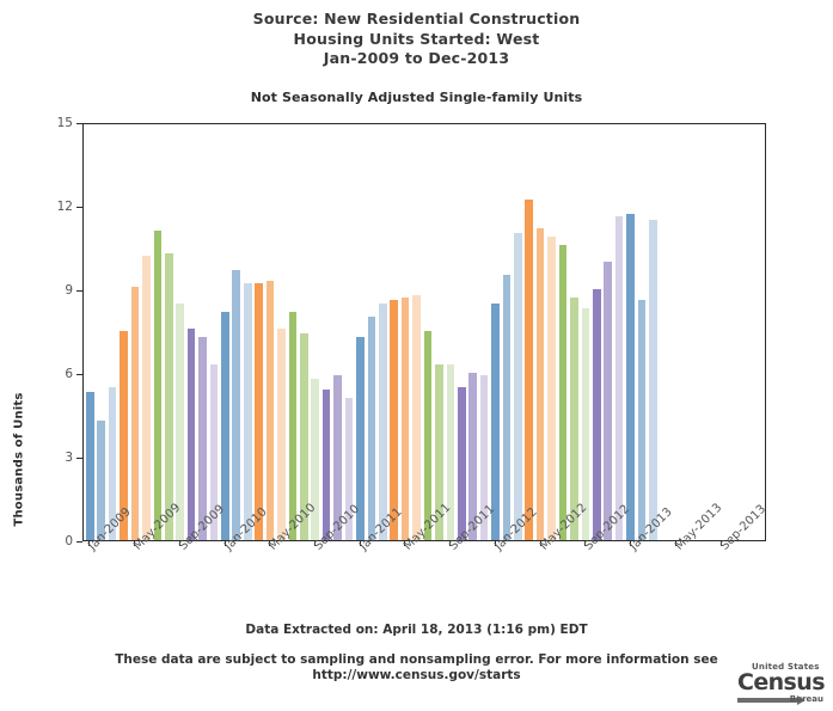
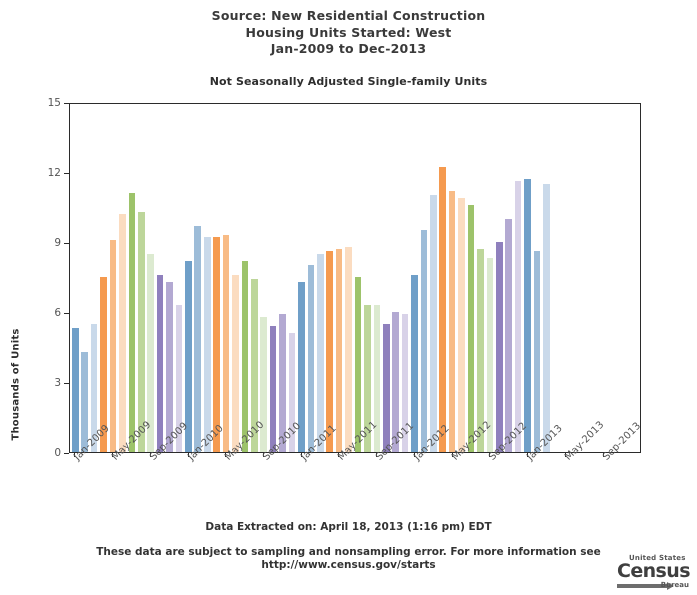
Jan-2012: 8.5 -> 7.6
